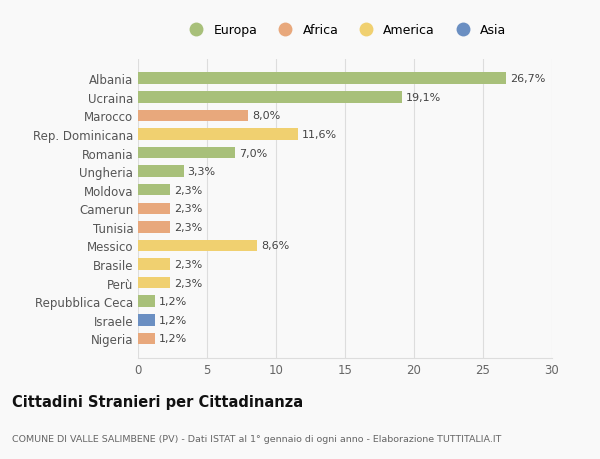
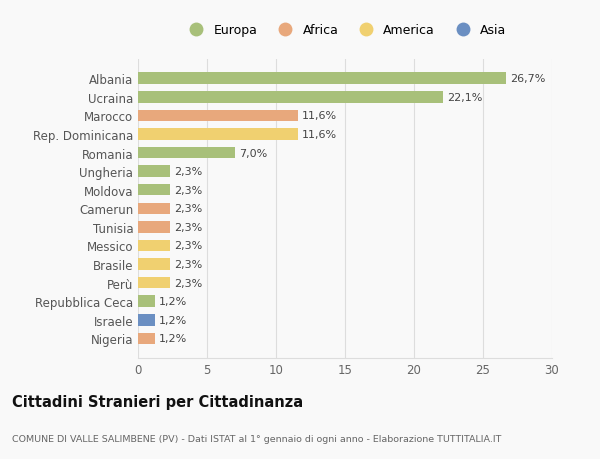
Ucraina: 19,1% -> 22,1%
Marocco: 8,0% -> 11,6%
Ungheria: 3,3% -> 2,3%
Messico: 8,6% -> 2,3%
